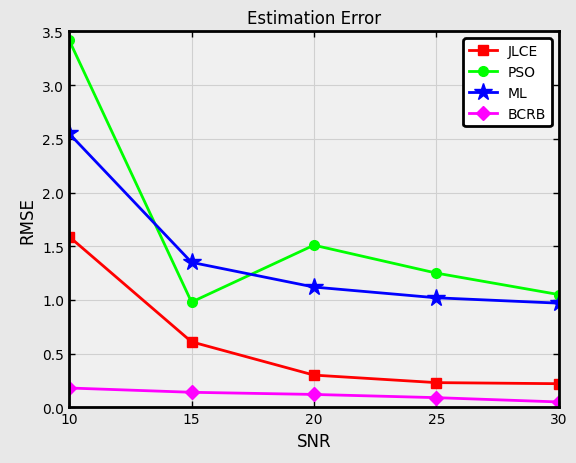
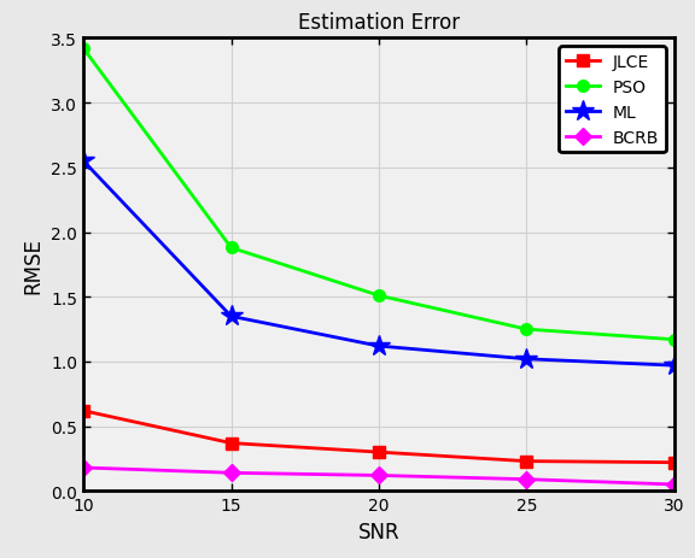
JLCE/10: 1.59 -> 0.62
JLCE/15: 0.61 -> 0.37
PSO/15: 0.98 -> 1.88
PSO/30: 1.05 -> 1.17
